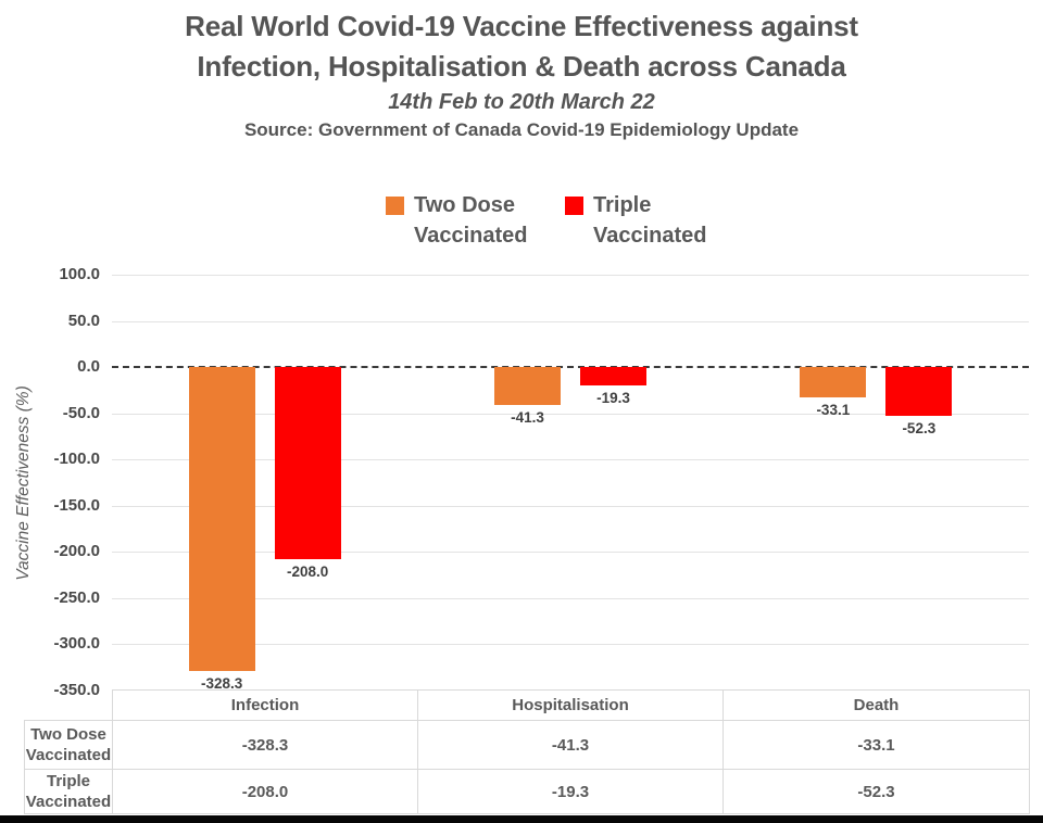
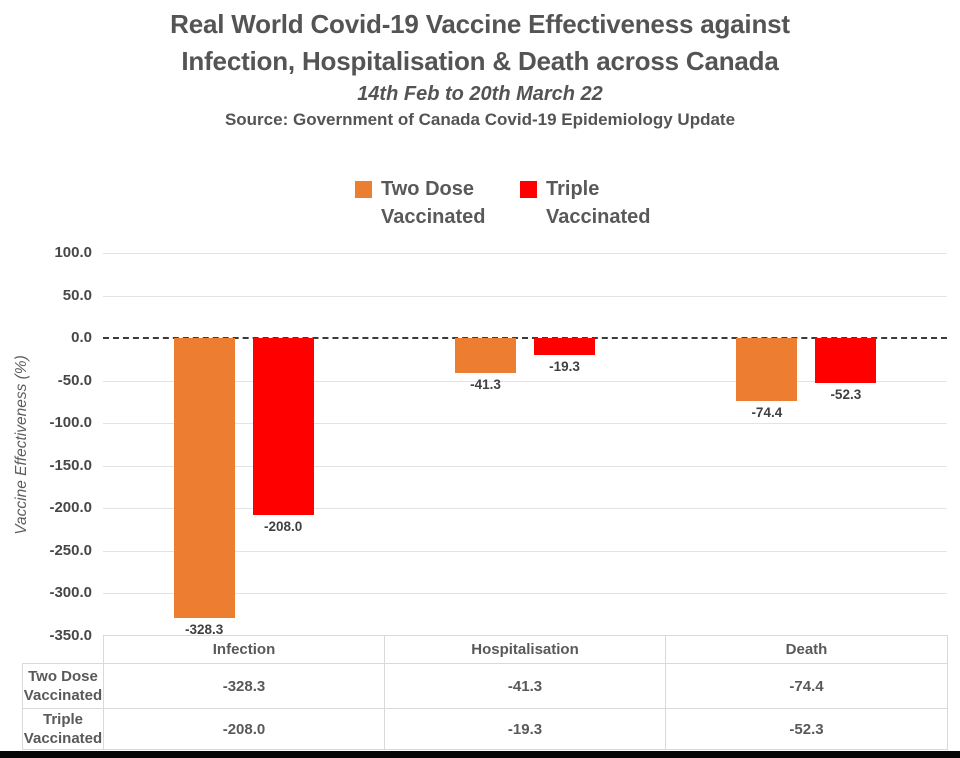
Two Dose Vaccinated/Death: -33.1 -> -74.4
